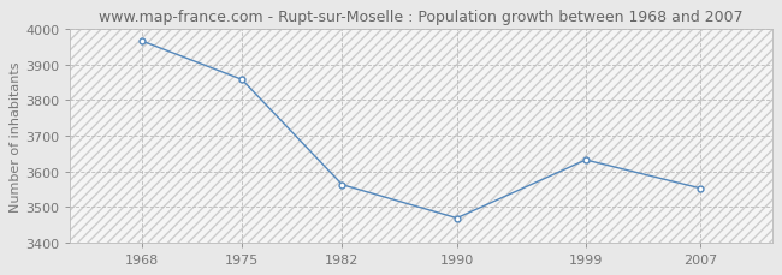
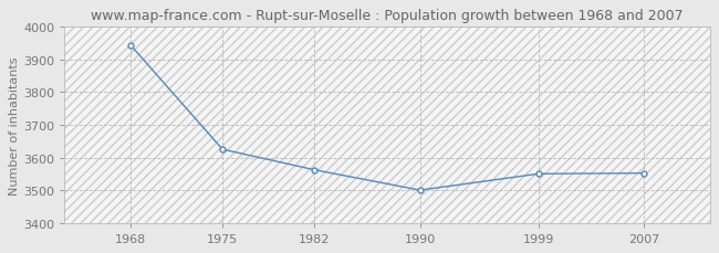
1968: 3967 -> 3945
1975: 3858 -> 3625
1990: 3468 -> 3500
1999: 3632 -> 3550
